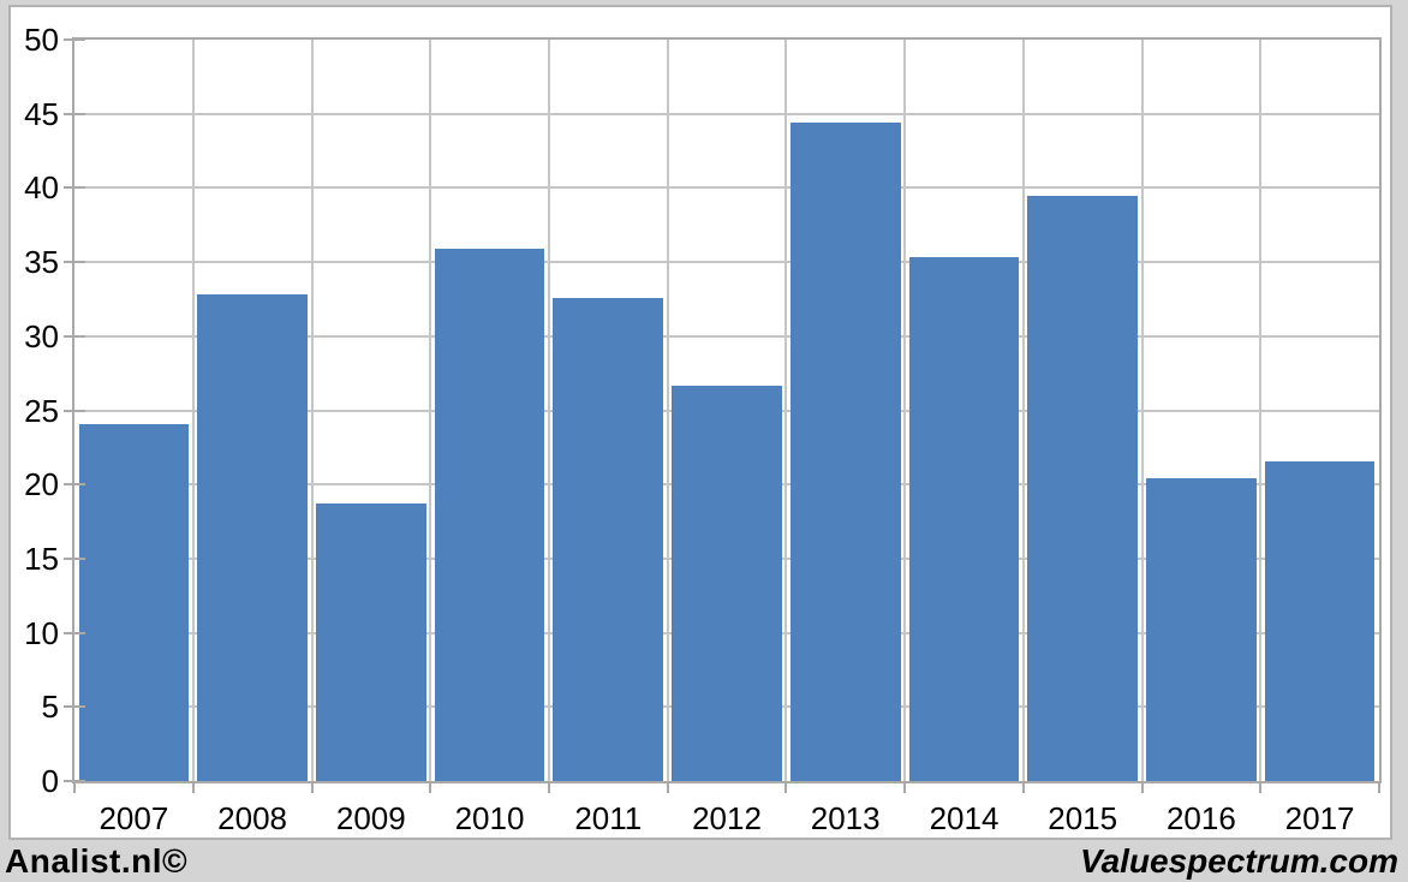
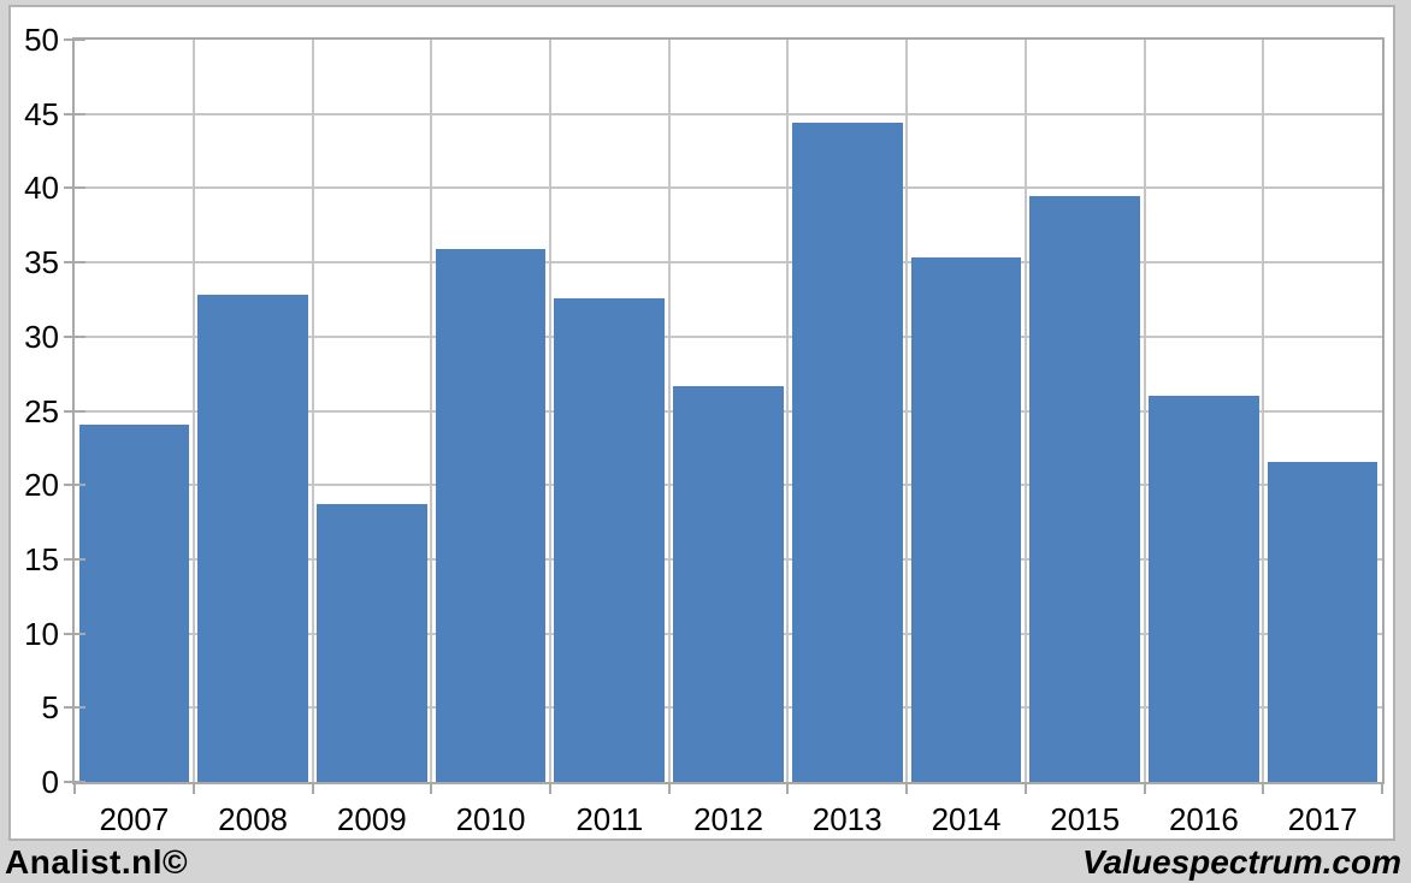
2016: 20.4 -> 26.0
